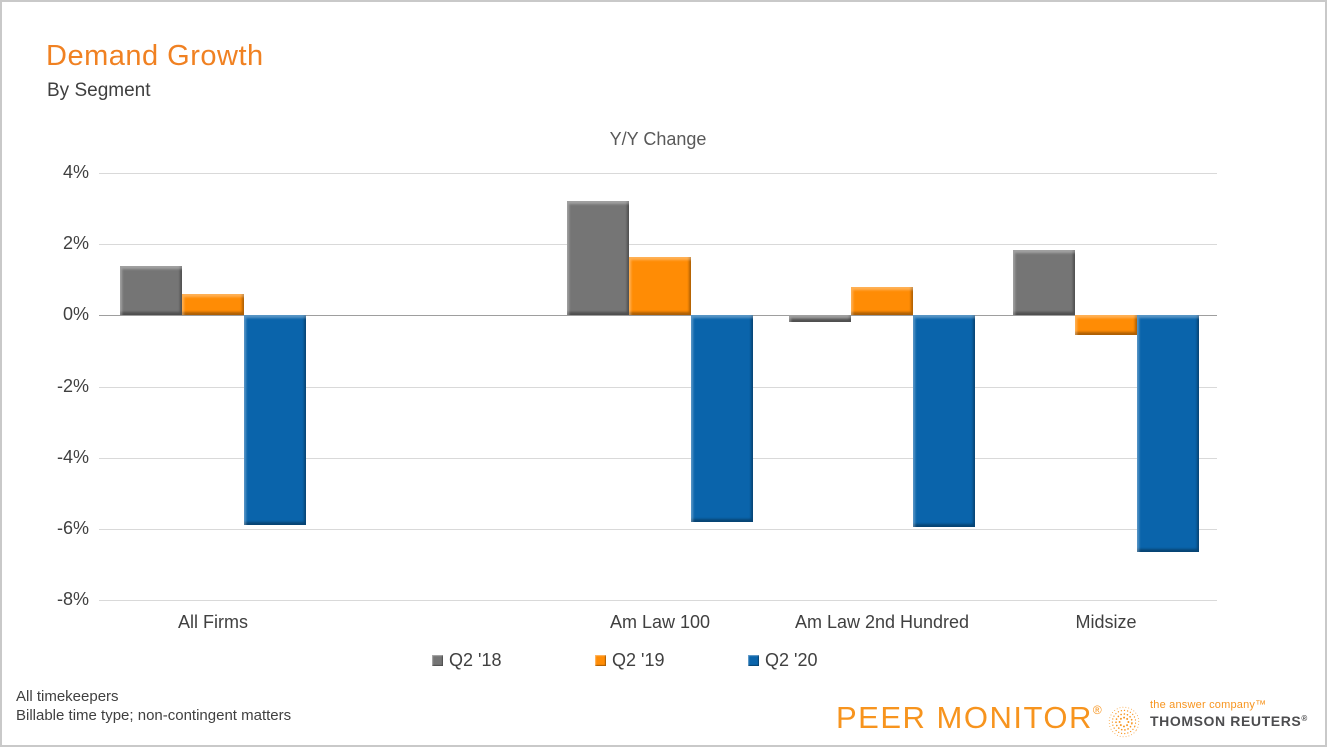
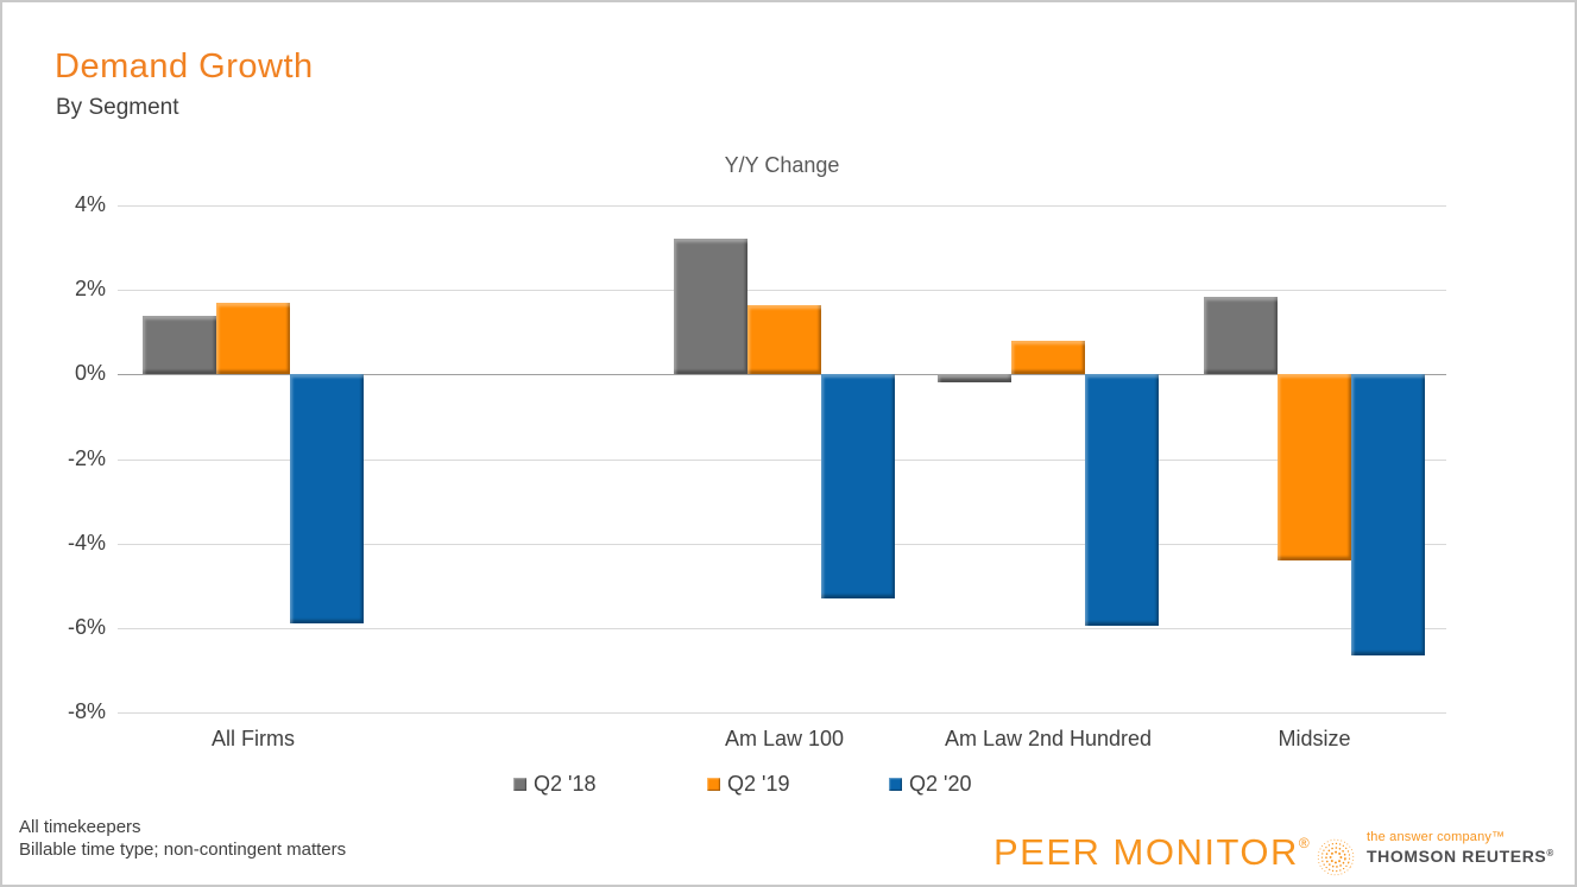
Q2 '19/All Firms: 0.6% -> 1.7%
Q2 '20/Am Law 100: -5.8% -> -5.3%
Q2 '19/Midsize: -0.6% -> -4.4%
